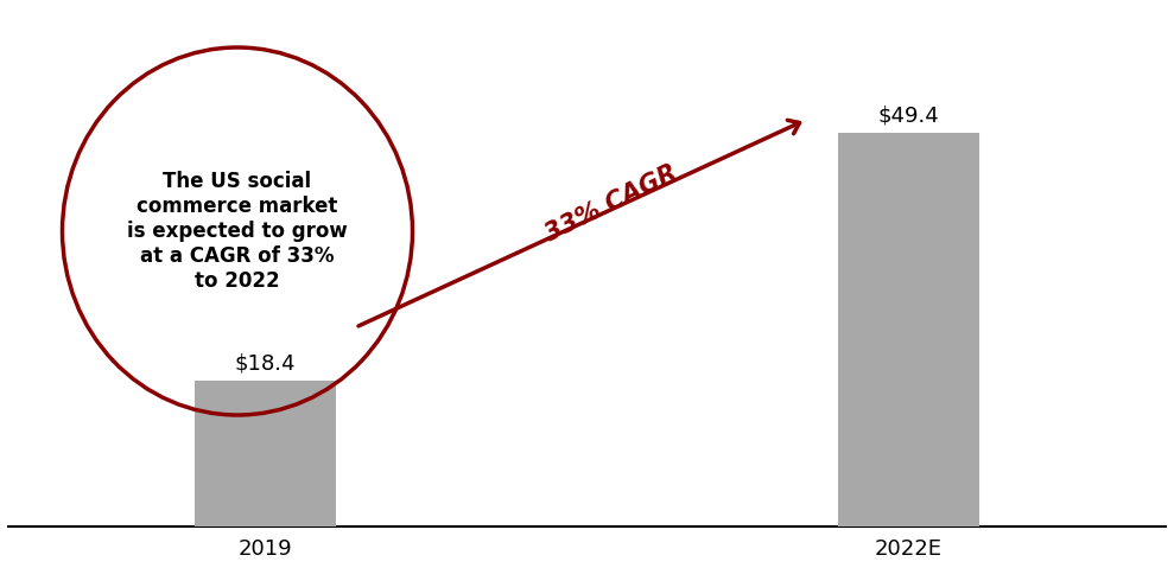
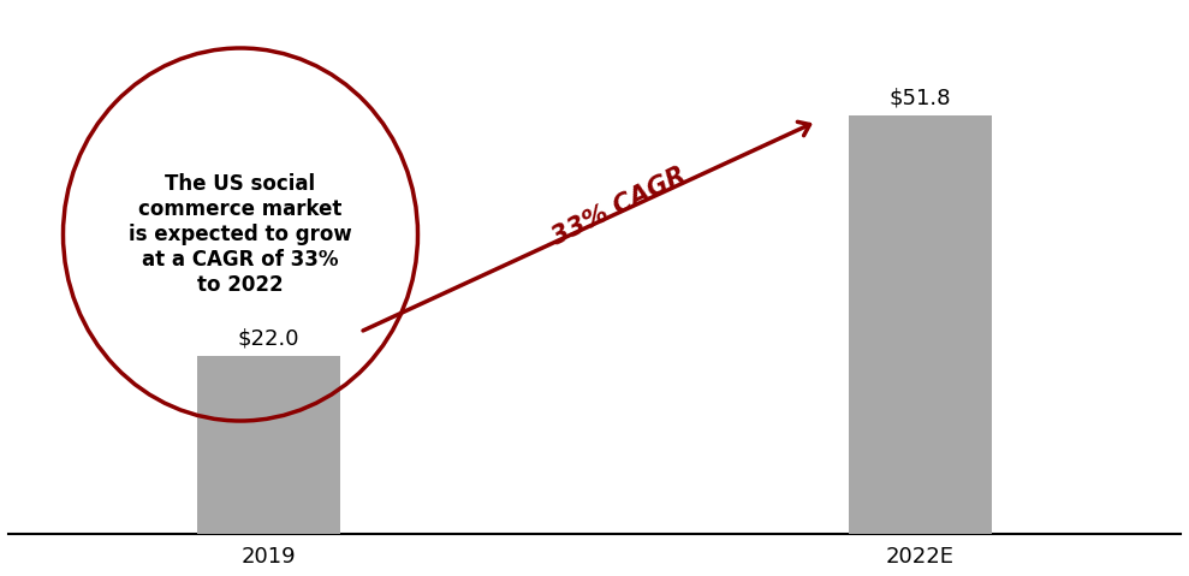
2019: $18.4 -> $22.0
2022E: $49.4 -> $51.8
